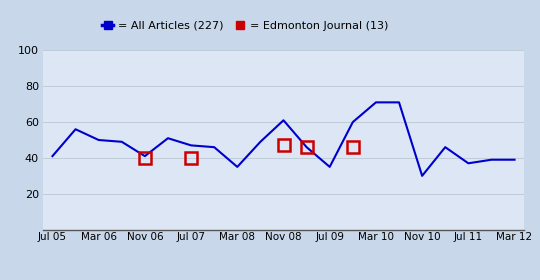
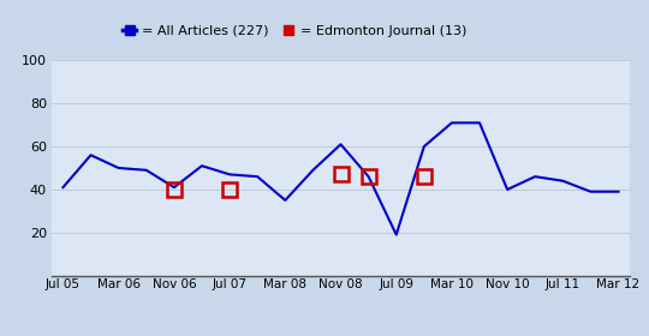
= All Articles (227)/Jul 09: 35 -> 19
= All Articles (227)/Nov 10: 30 -> 40
= All Articles (227)/Jul 11: 37 -> 44
